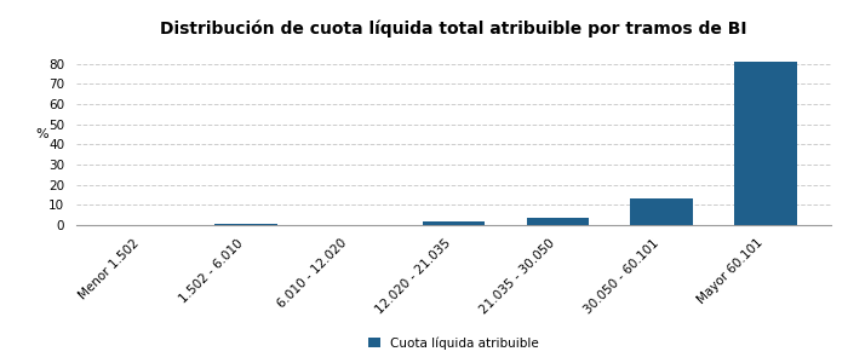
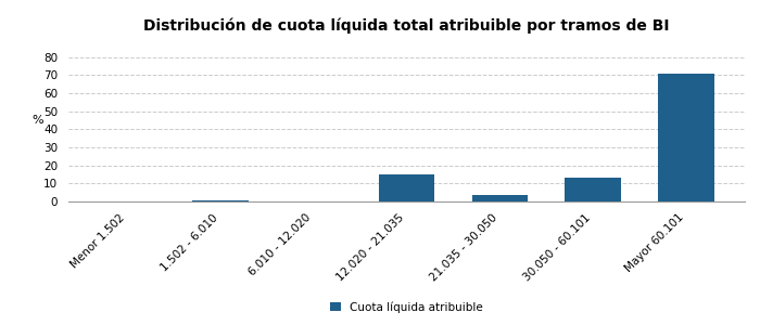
12.020 - 21.035: 2 -> 15
Mayor 60.101: 81 -> 71
